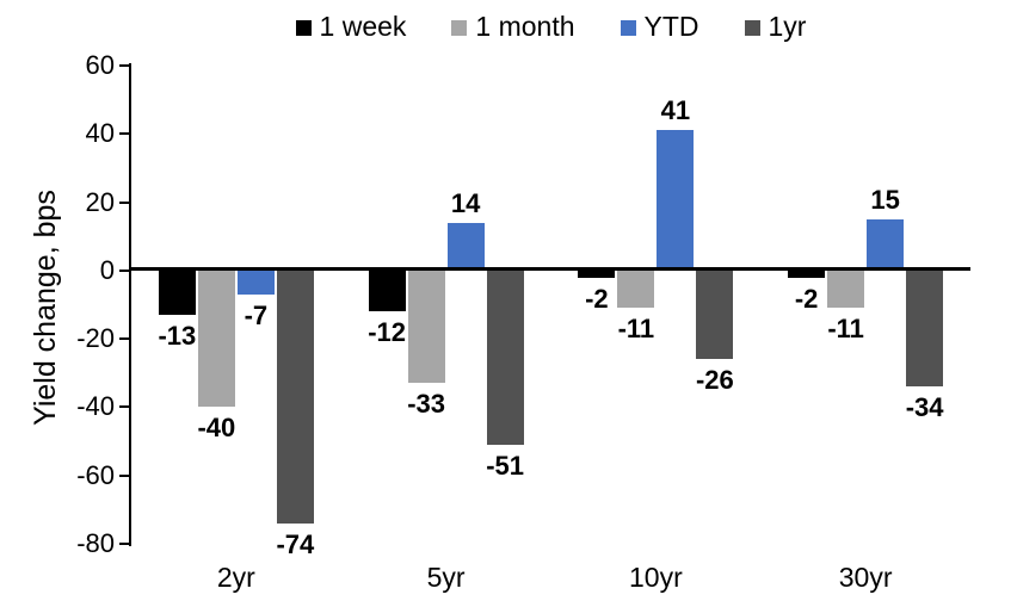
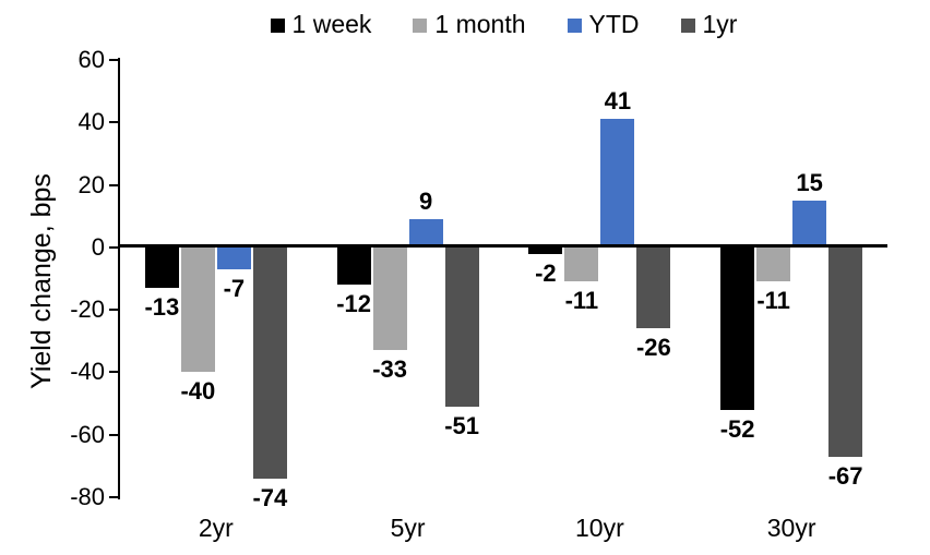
YTD/5yr: 14 -> 9
1 week/30yr: -2 -> -52
1yr/30yr: -34 -> -67
